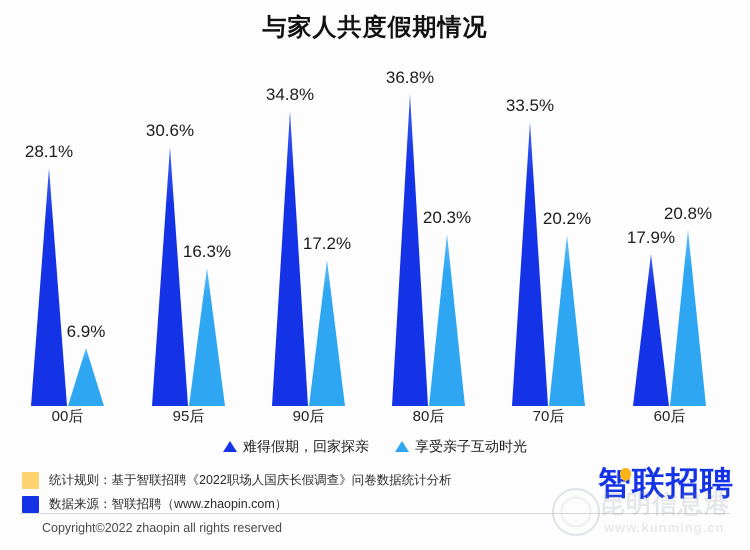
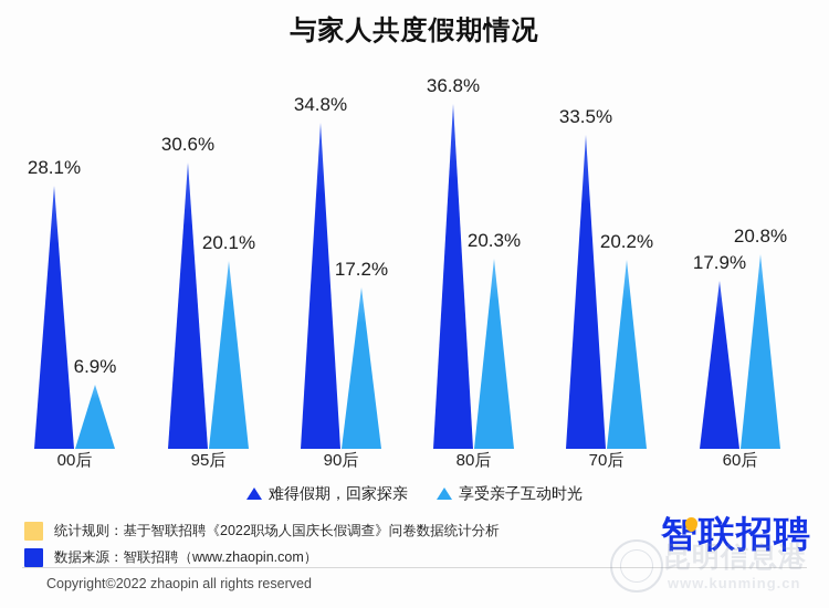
享受亲子互动时光/95后: 16.3% -> 20.1%
